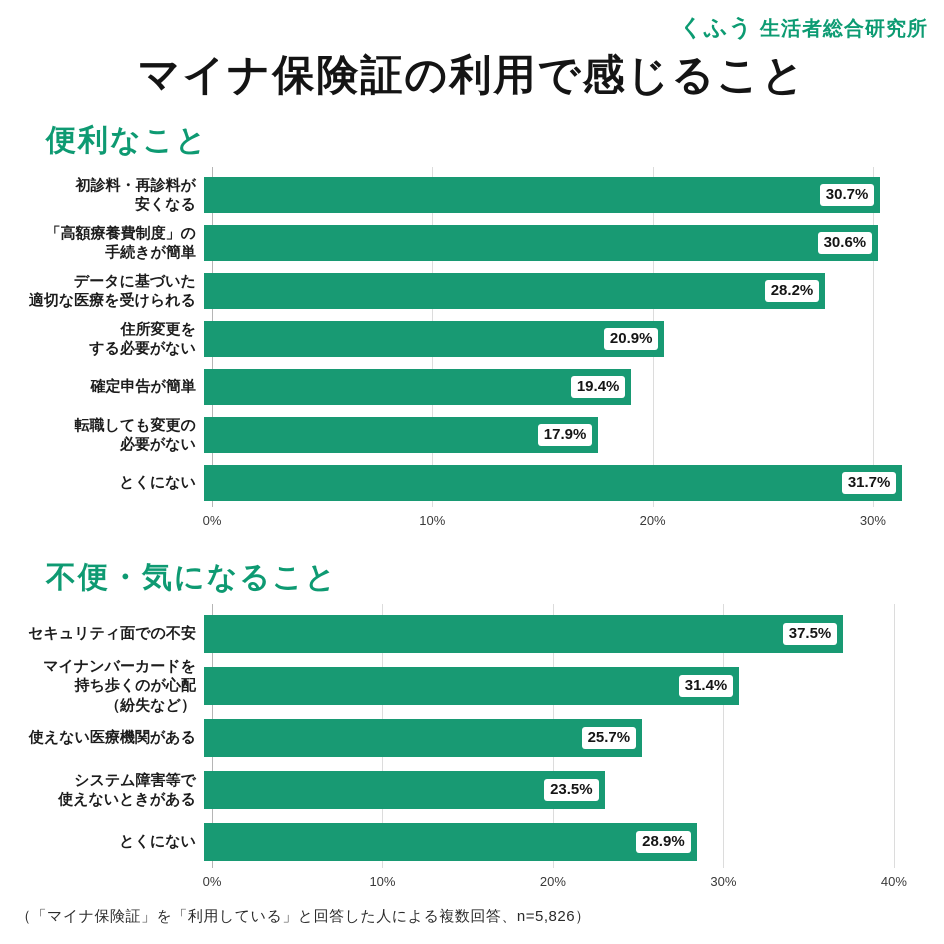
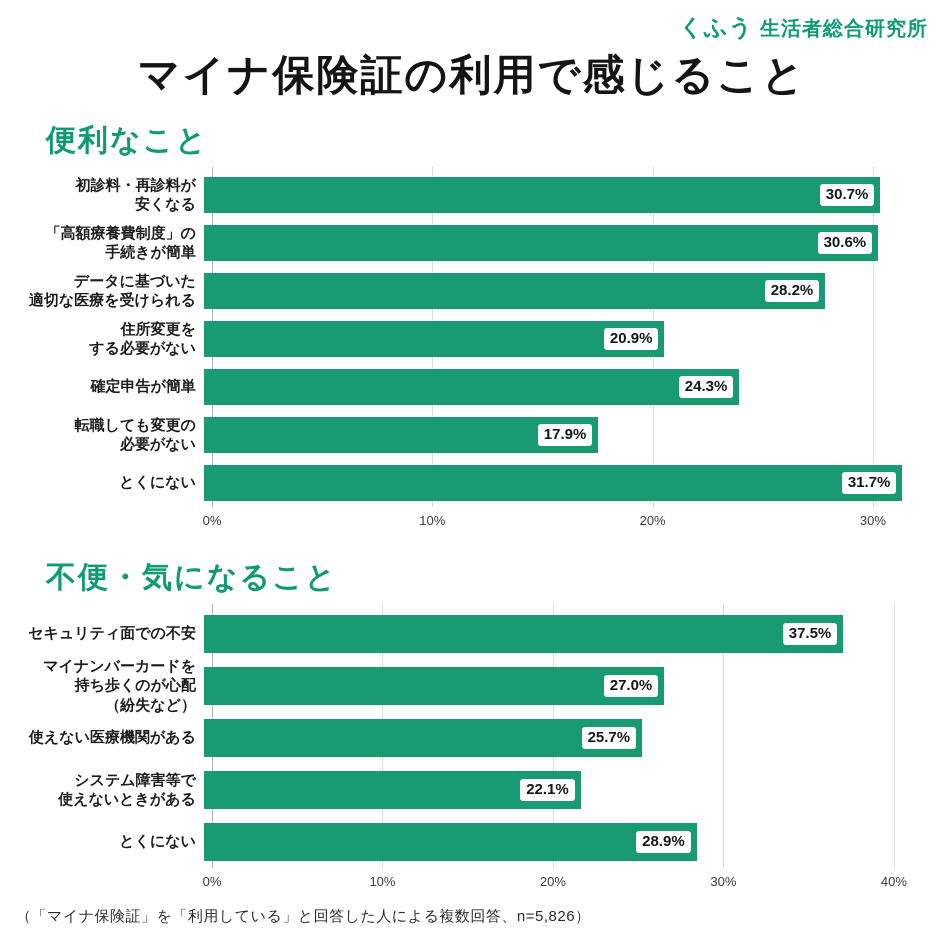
便利なこと/確定申告が簡単: 19.4% -> 24.3%
不便・気になること/マイナンバーカードを 持ち歩くのが心配 （紛失など）: 31.4% -> 27.0%
不便・気になること/システム障害等で 使えないときがある: 23.5% -> 22.1%
